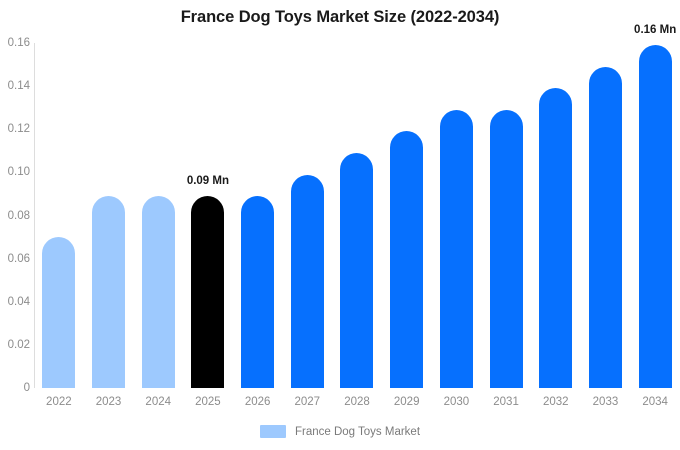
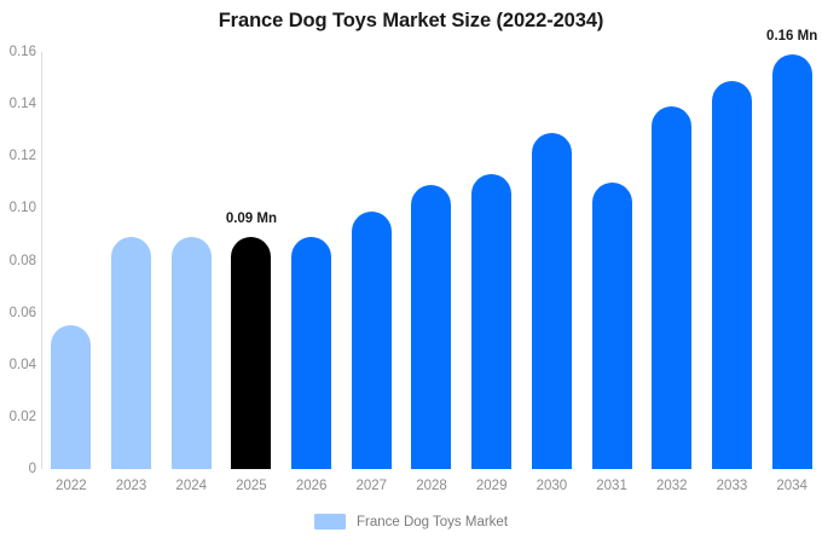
2022: 0.070 -> 0.055
2029: 0.119 -> 0.113
2031: 0.129 -> 0.110
